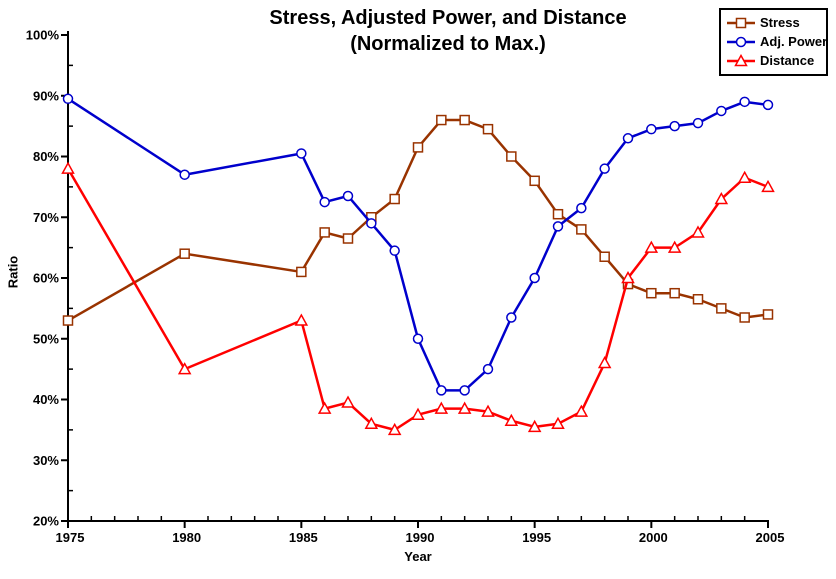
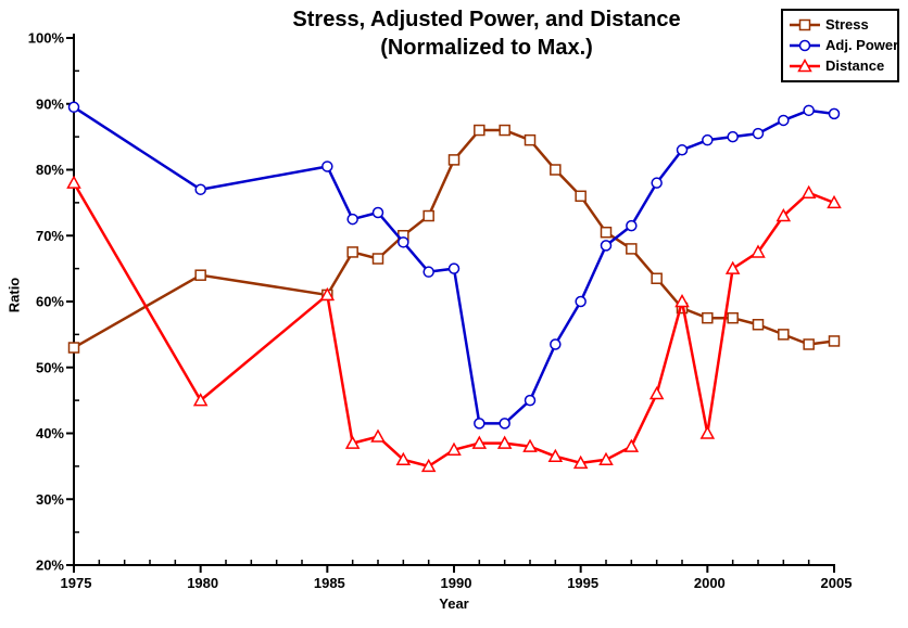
Distance/1985: 53% -> 61%
Adj. Power/1990: 50% -> 65%
Distance/2000: 65% -> 40%
